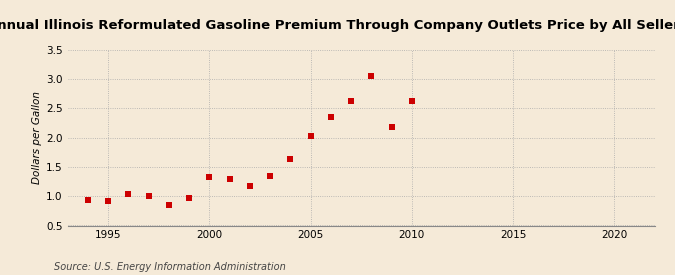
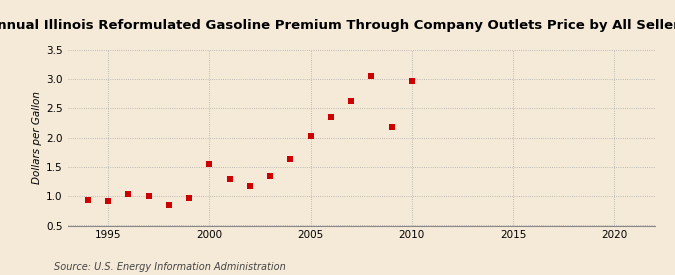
2000: 1.32 -> 1.54
2010: 2.63 -> 2.96
